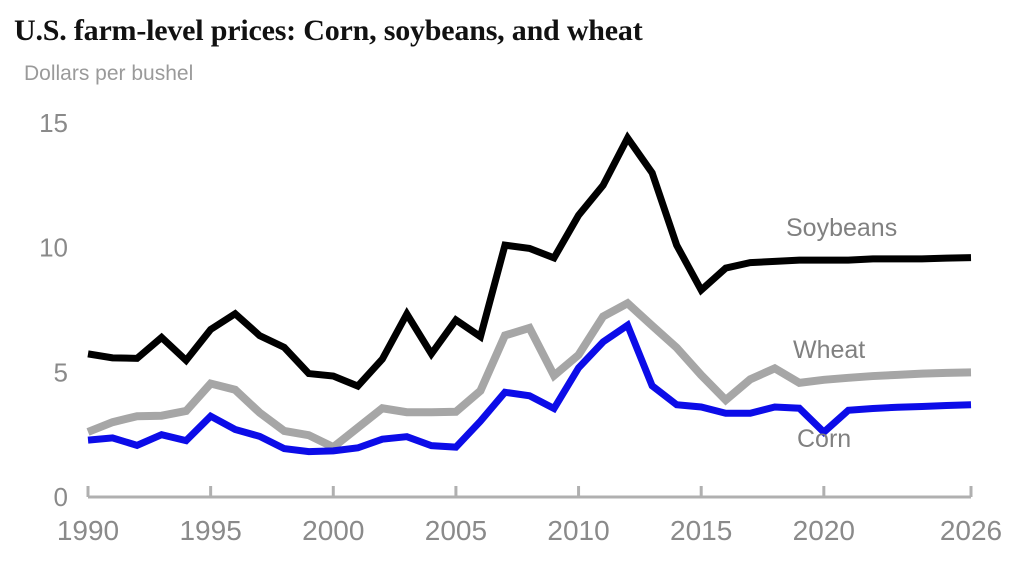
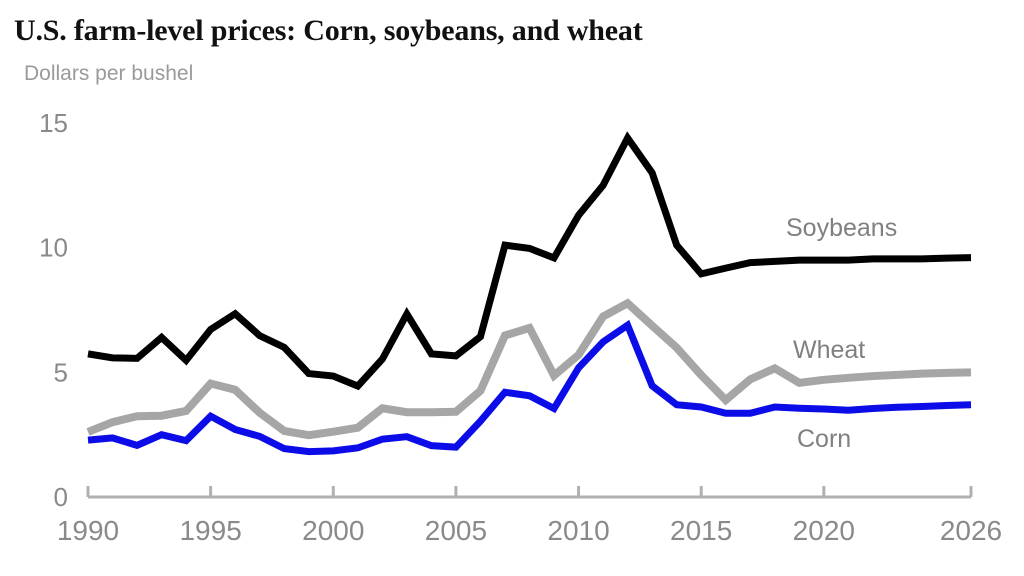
Wheat/2000: 2.0 -> 2.6
Soybeans/2005: 7.1 -> 5.7
Soybeans/2015: 8.3 -> 8.9
Corn/2020: 2.6 -> 3.5
